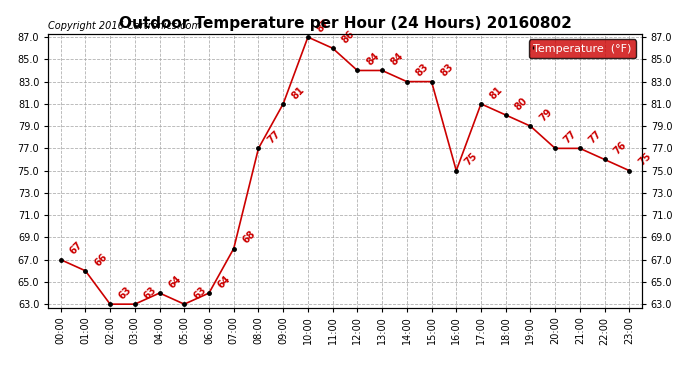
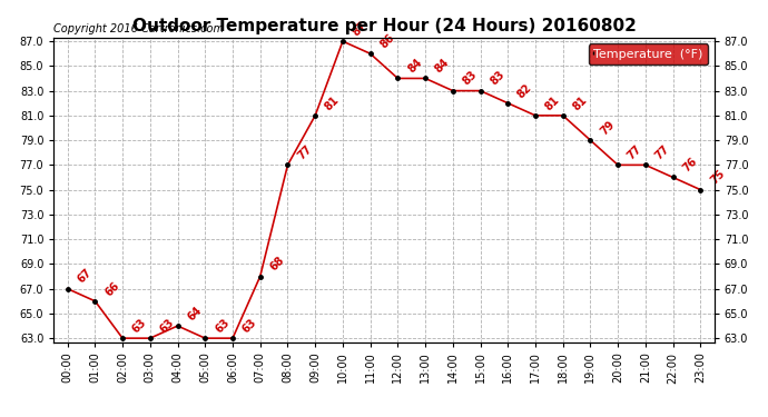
06:00: 64 -> 63
16:00: 75 -> 82
18:00: 80 -> 81
